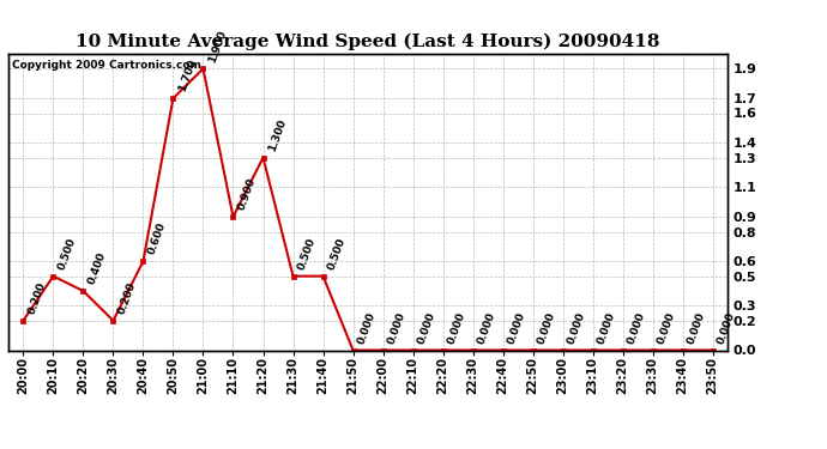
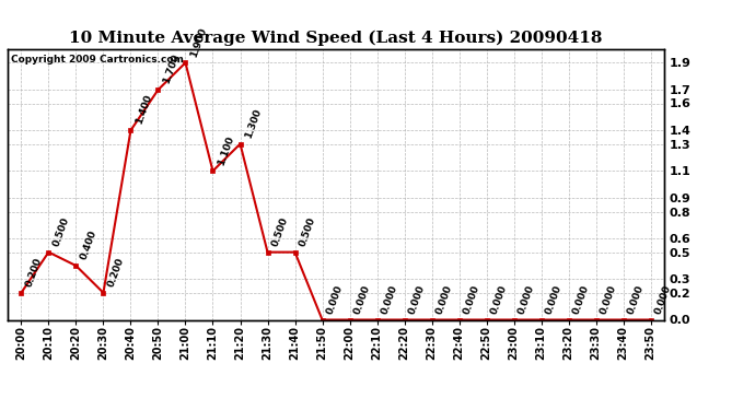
20:40: 0.600 -> 1.400
21:10: 0.900 -> 1.100
